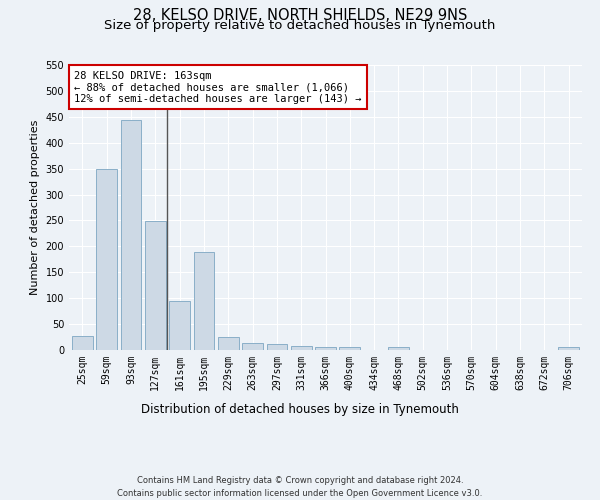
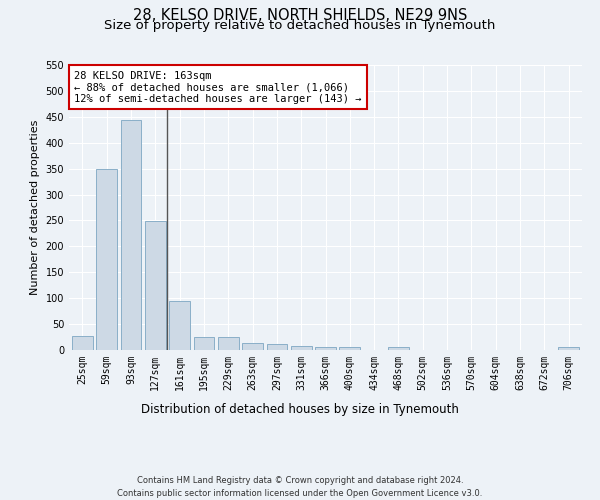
195sqm: 190 -> 25
